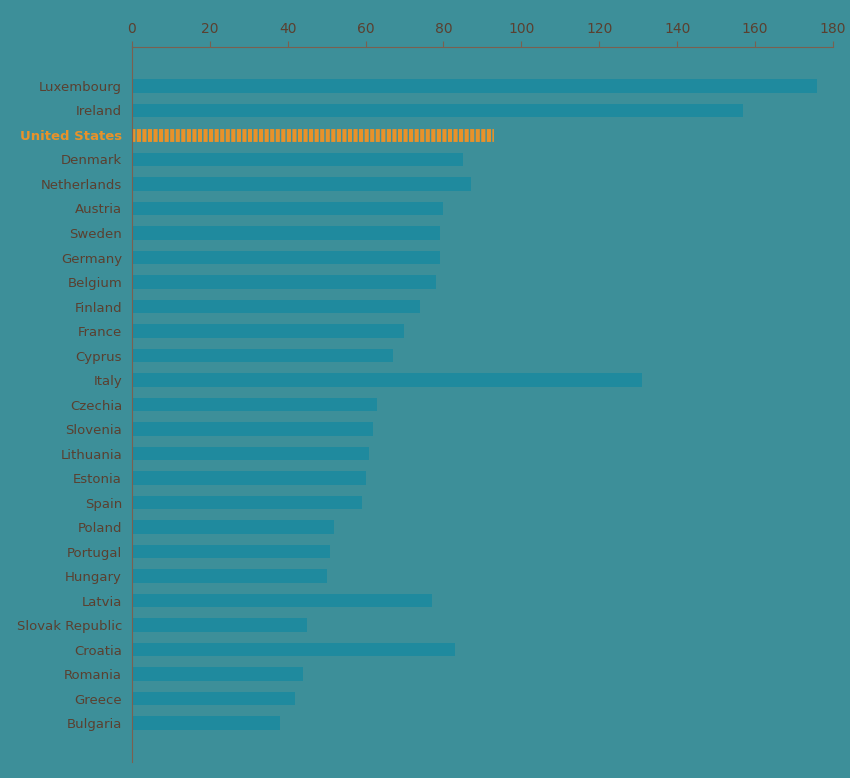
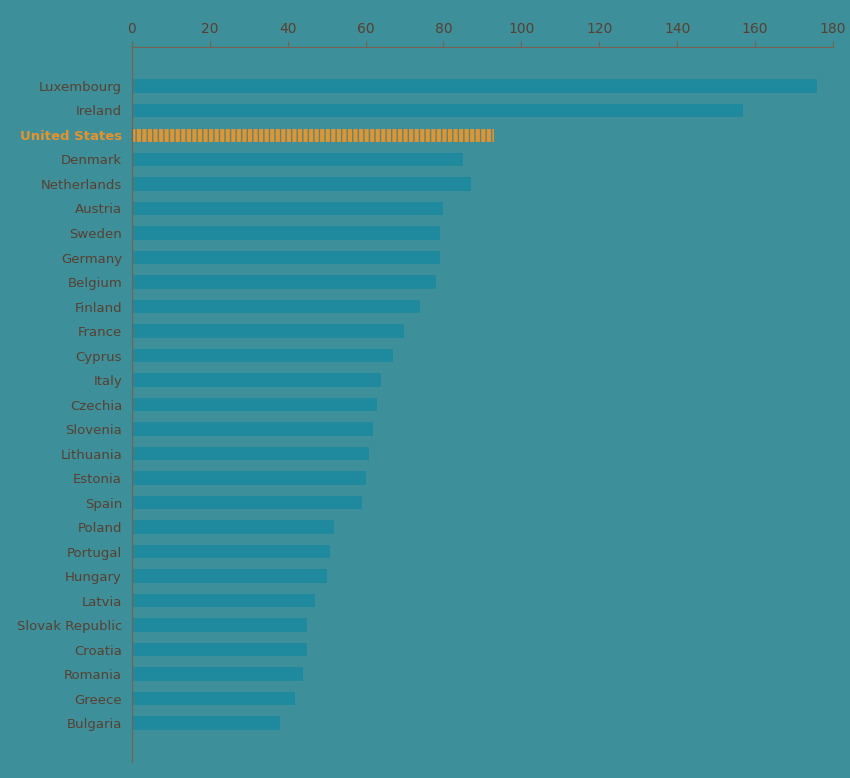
Italy: 131 -> 64
Latvia: 77 -> 47
Croatia: 83 -> 45
